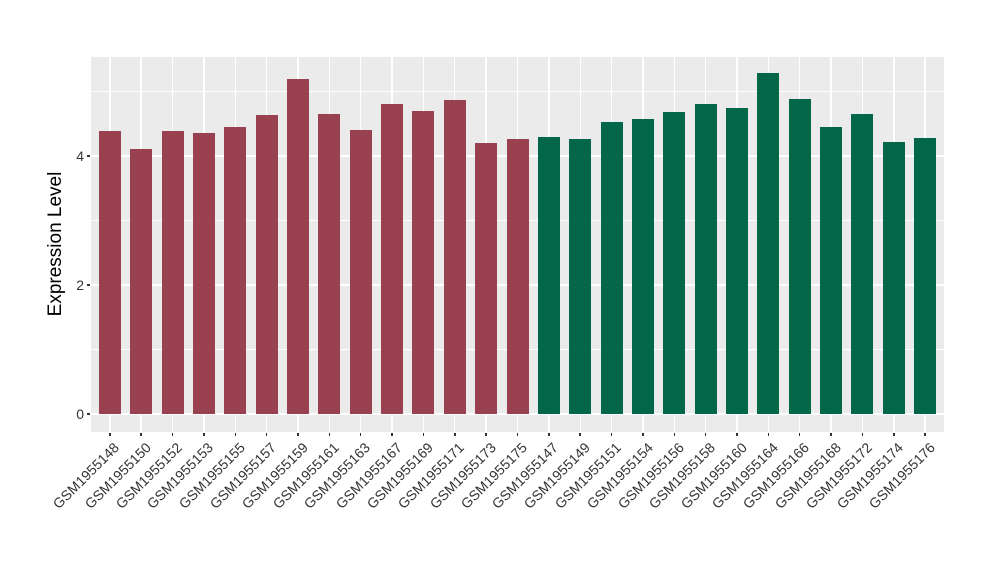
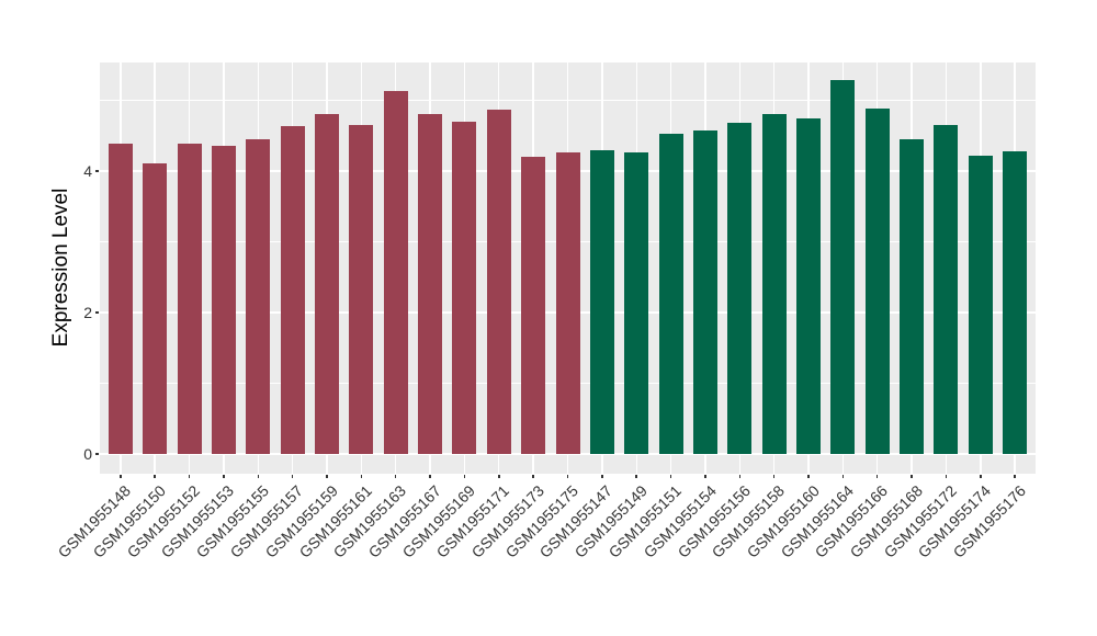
GSM1955159: 5.2 -> 4.8
GSM1955163: 4.4 -> 5.1
